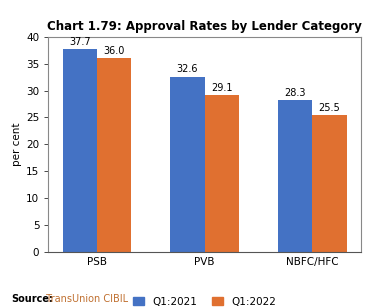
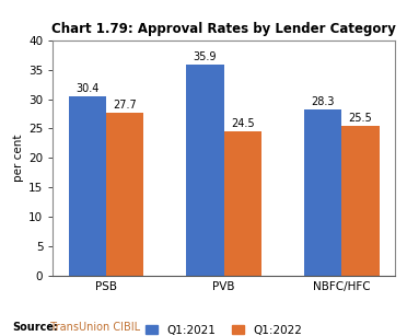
Q1:2021/PSB: 37.7 -> 30.4
Q1:2022/PSB: 36.0 -> 27.7
Q1:2021/PVB: 32.6 -> 35.9
Q1:2022/PVB: 29.1 -> 24.5
